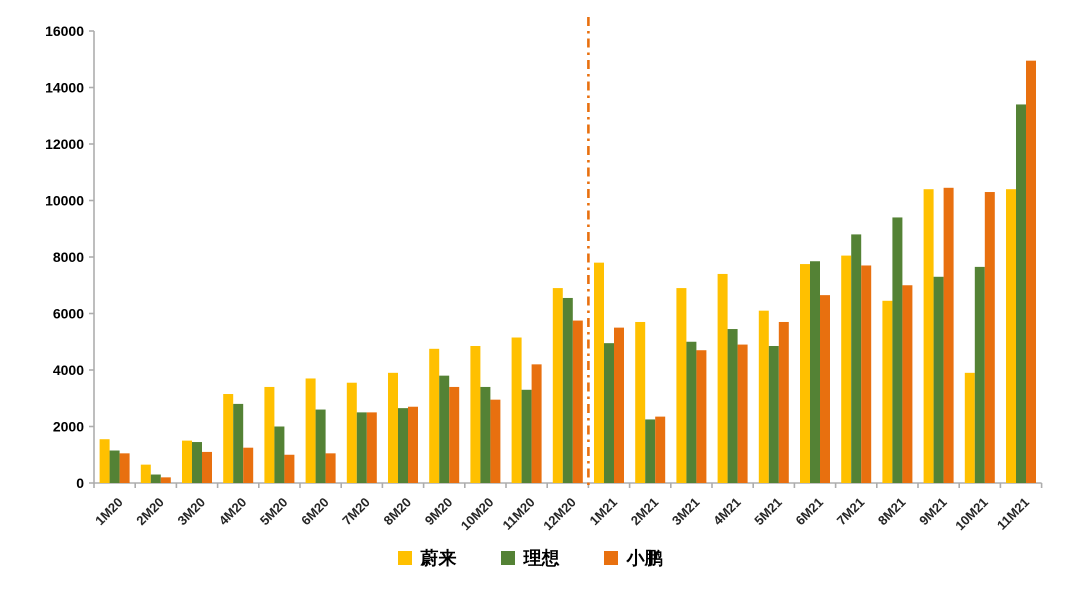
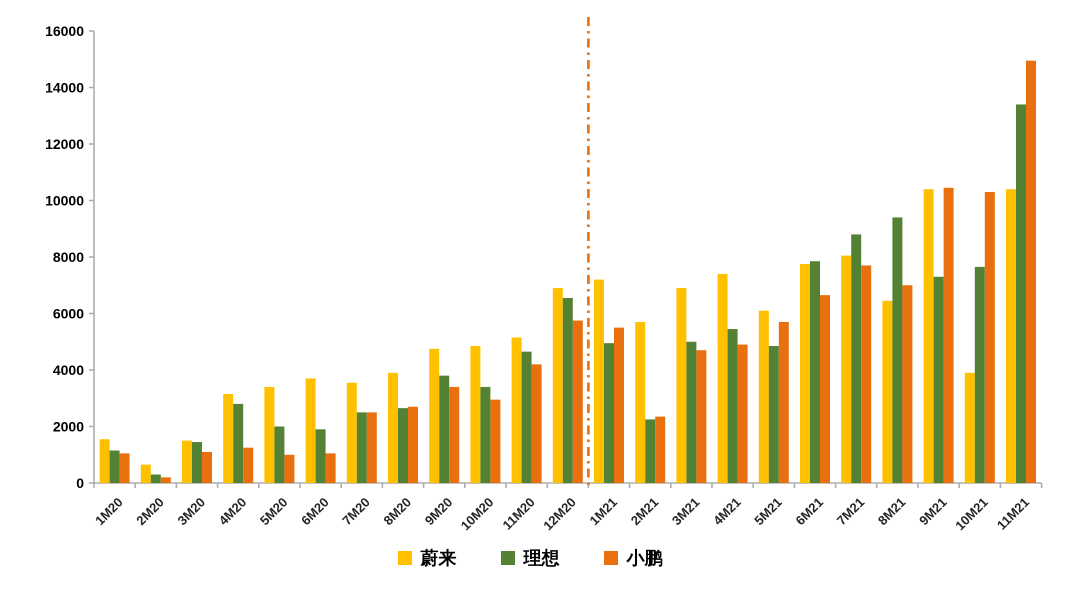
理想/6M20: 2600 -> 1900
理想/11M20: 3300 -> 4600
蔚来/1M21: 7800 -> 7200
